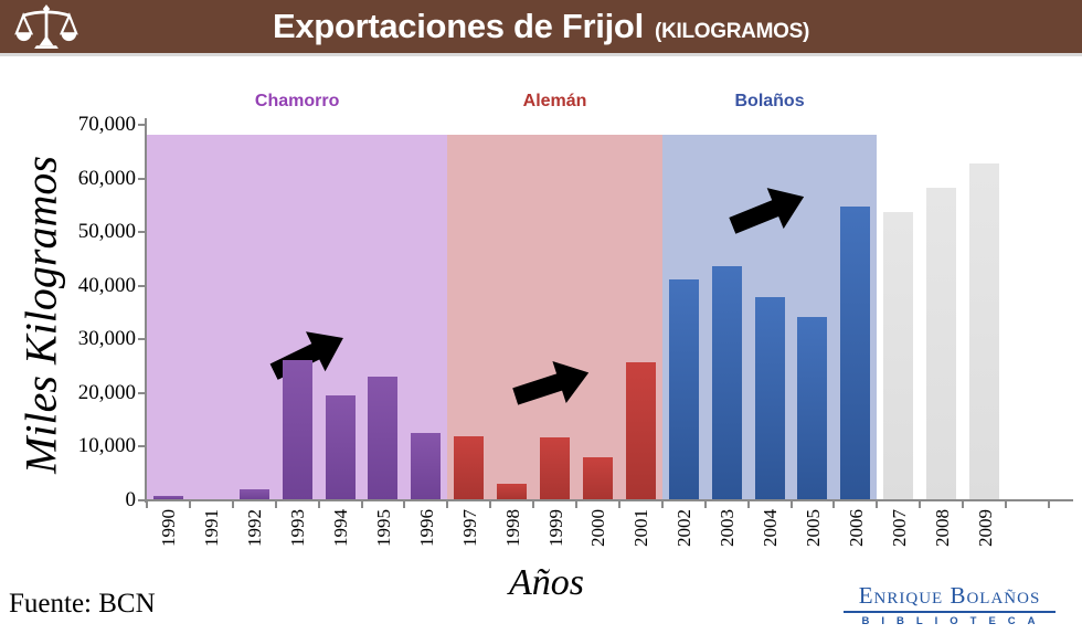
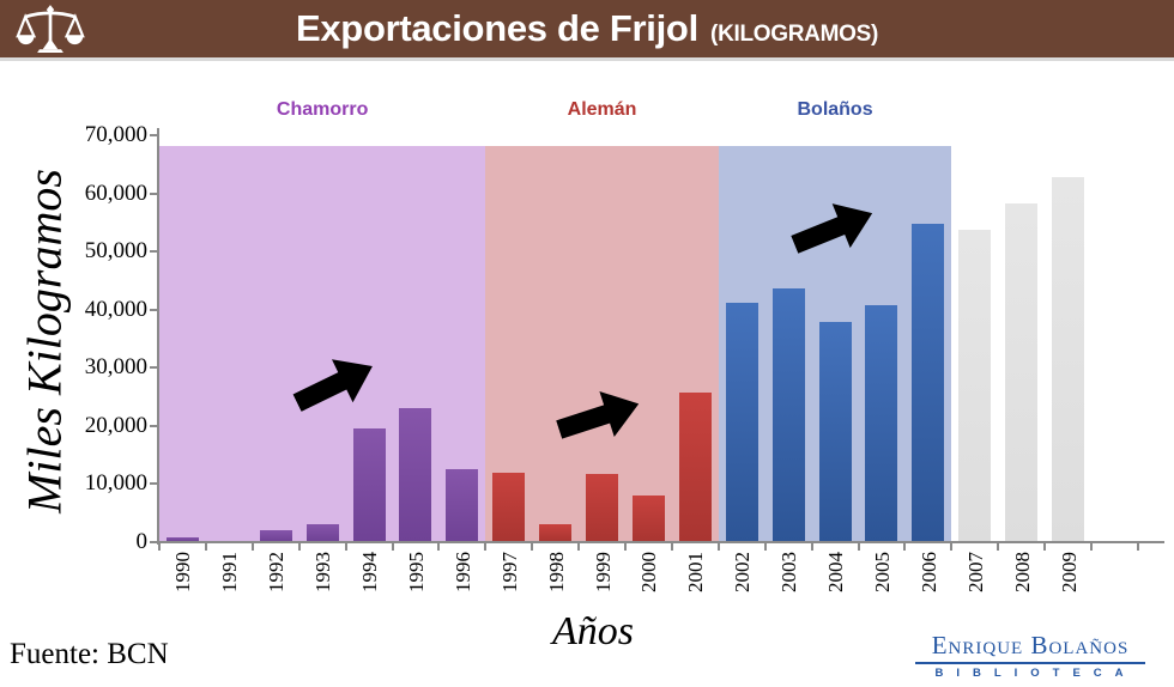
1993: 26000 -> 3000
2005: 34000 -> 41000
